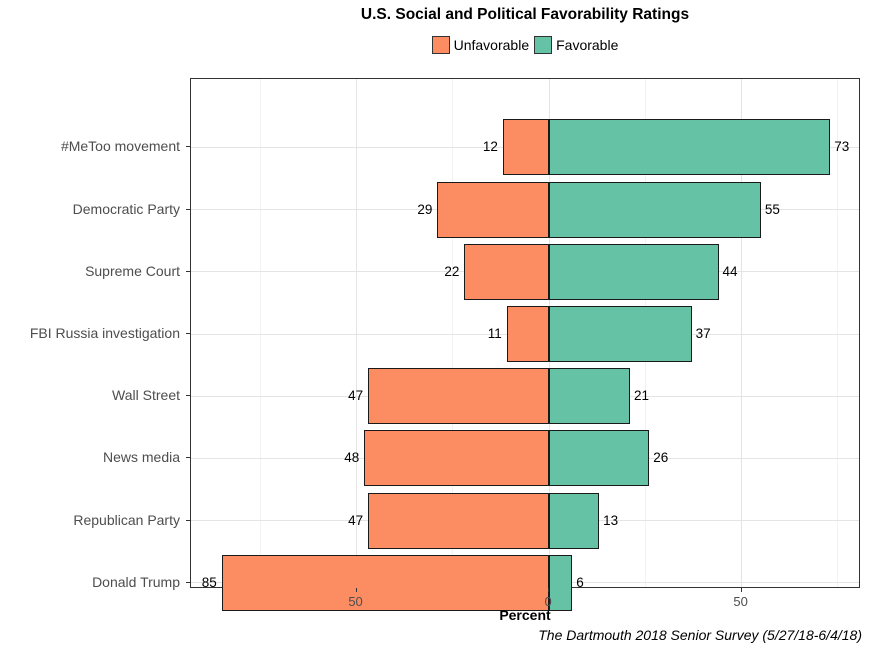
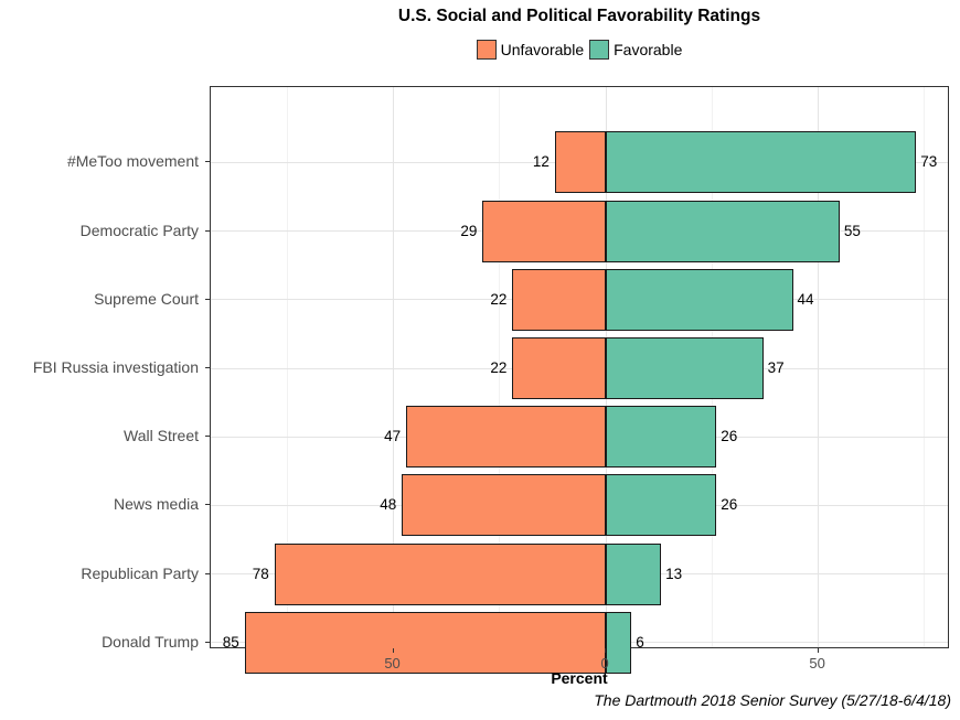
Unfavorable/FBI Russia investigation: 11 -> 22
Favorable/Wall Street: 21 -> 26
Unfavorable/Republican Party: 47 -> 78
